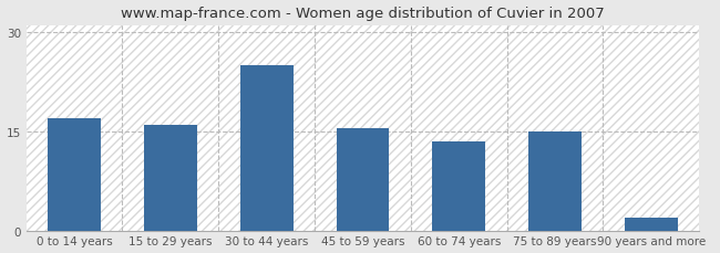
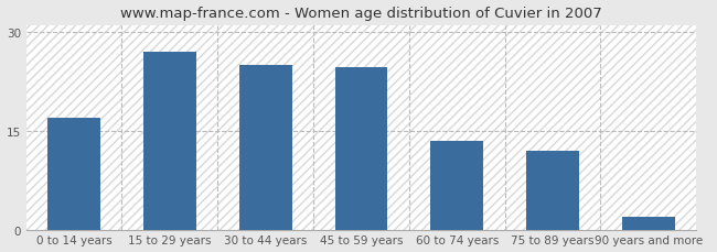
15 to 29 years: 16.0 -> 27.0
45 to 59 years: 15.5 -> 24.6
75 to 89 years: 15.0 -> 12.0
